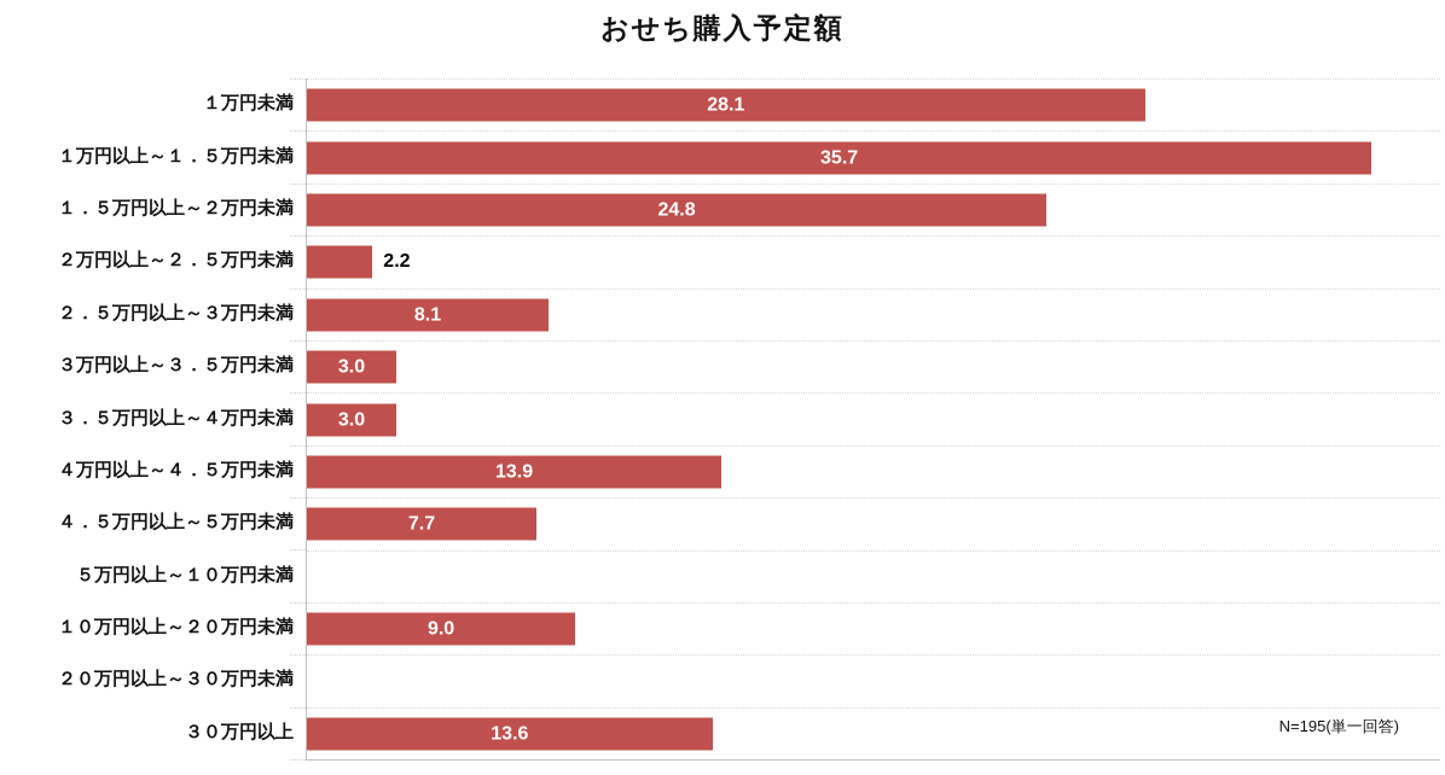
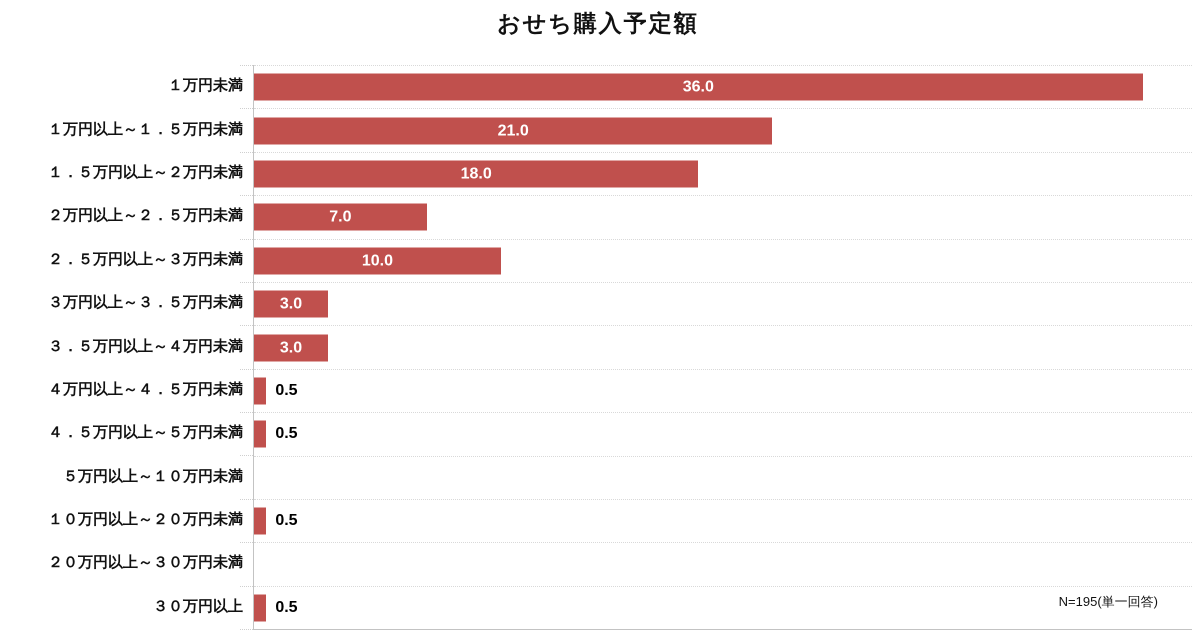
１万円未満: 28.1 -> 36.0
１万円以上～１．５万円未満: 35.7 -> 21.0
１．５万円以上～２万円未満: 24.8 -> 18.0
２万円以上～２．５万円未満: 2.2 -> 7.0
２．５万円以上～３万円未満: 8.1 -> 10.0
４万円以上～４．５万円未満: 13.9 -> 0.5
４．５万円以上～５万円未満: 7.7 -> 0.5
１０万円以上～２０万円未満: 9.0 -> 0.5
３０万円以上: 13.6 -> 0.5
